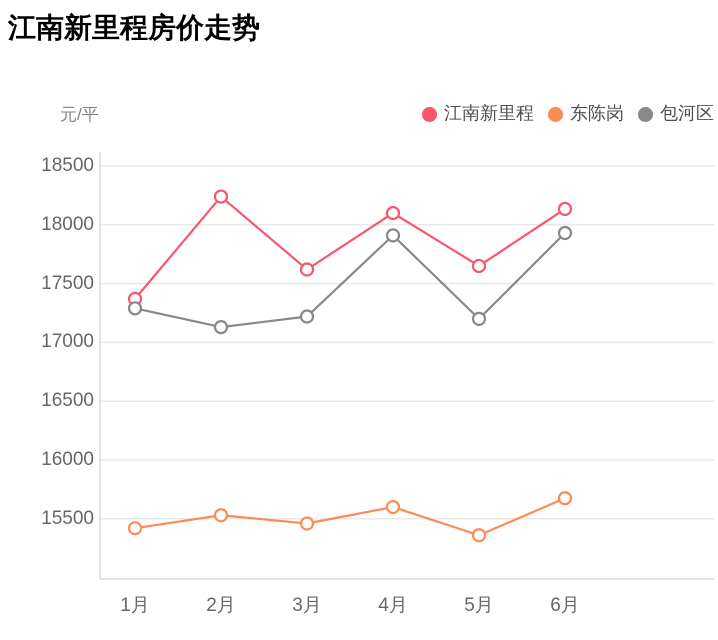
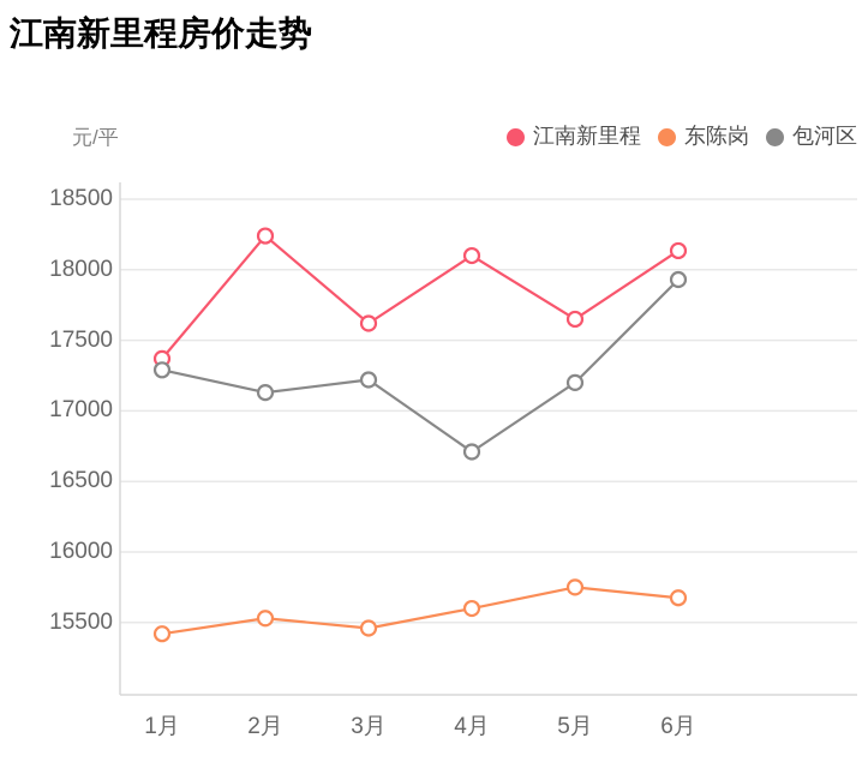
包河区/4月: 17910 -> 16710
东陈岗/5月: 15360 -> 15750
